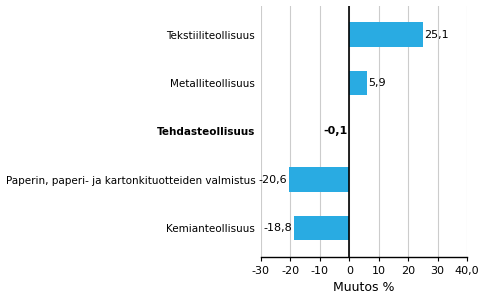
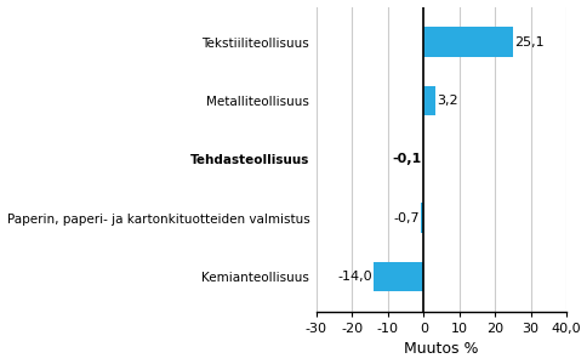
Metalliteollisuus: 5,9 -> 3,2
Paperin, paperi- ja kartonkituotteiden valmistus: -20,6 -> -0,7
Kemianteollisuus: -18,8 -> -14,0
